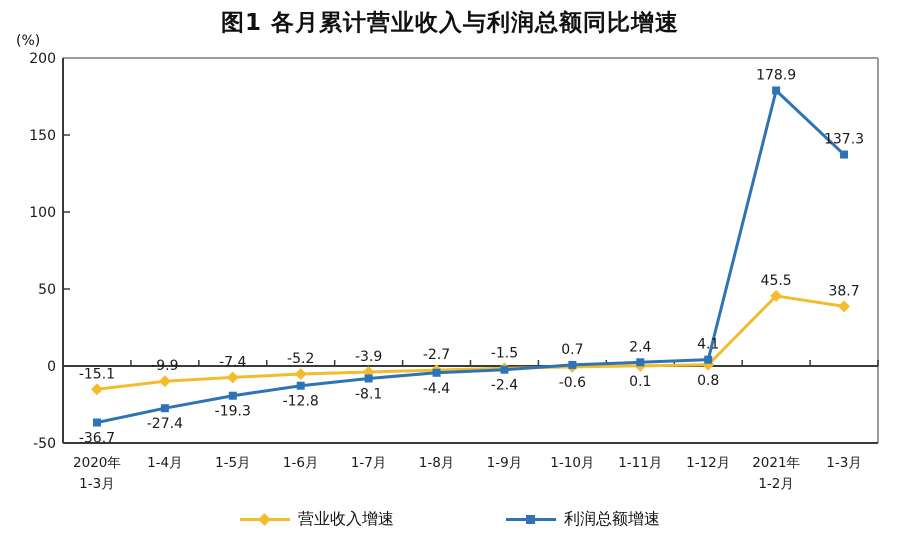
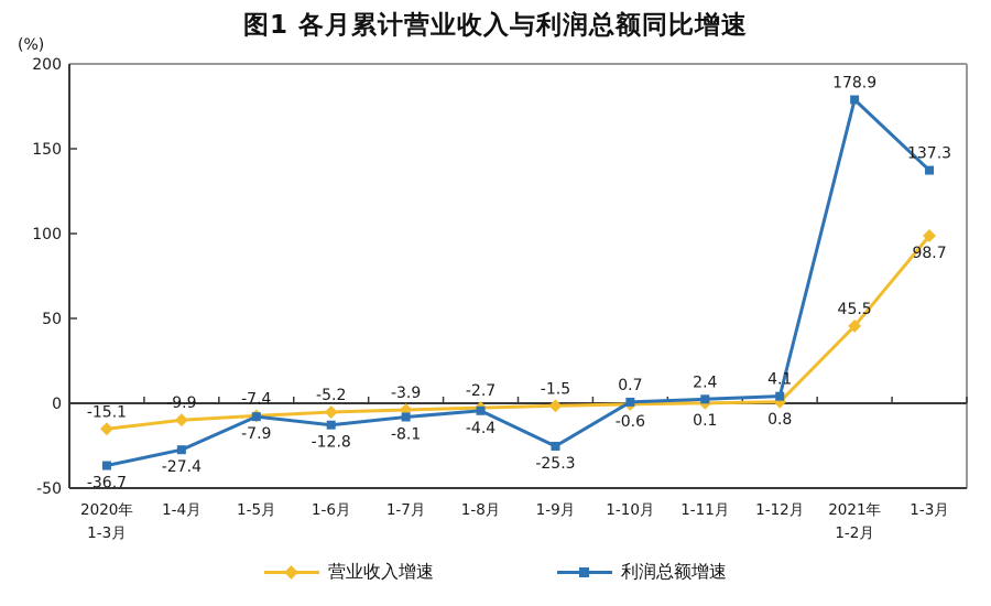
利润总额增速/1-5月: -19.3 -> -7.9
利润总额增速/1-9月: -2.4 -> -25.3
营业收入增速/1-3月: 38.7 -> 98.7
